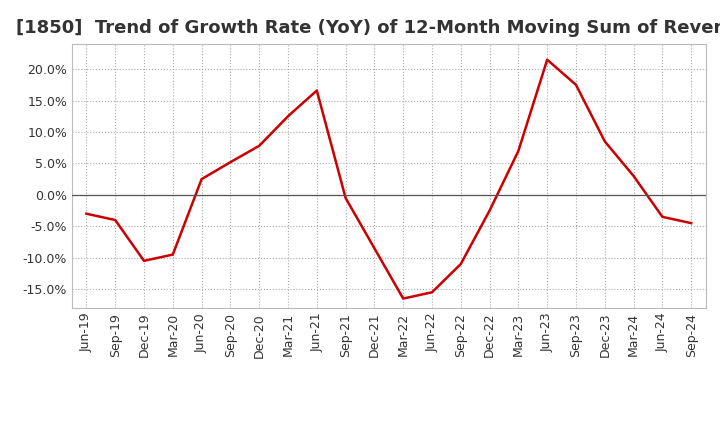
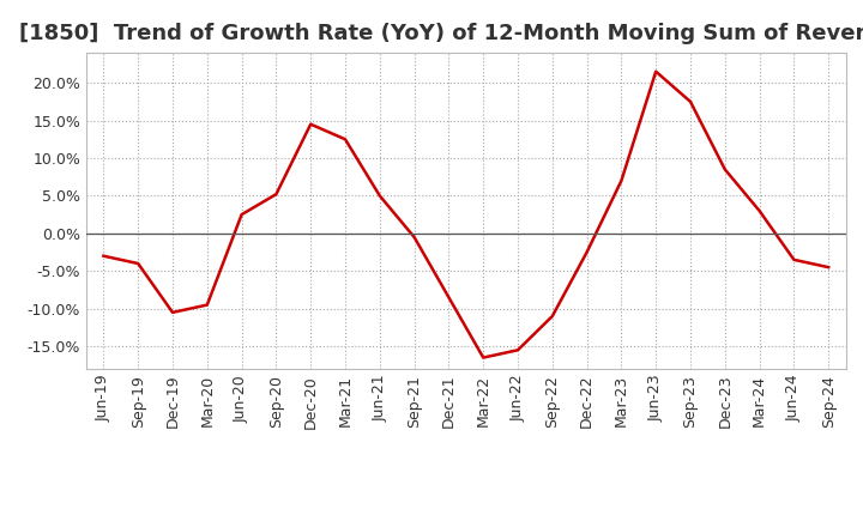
Dec-20: 7.8% -> 14.5%
Jun-21: 16.6% -> 5.0%
